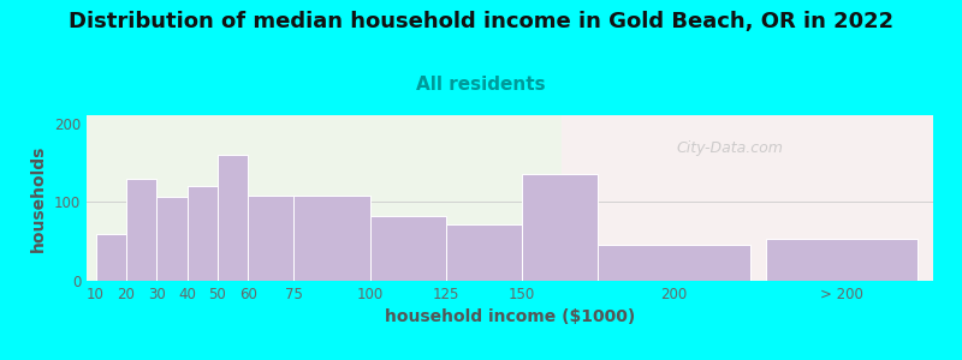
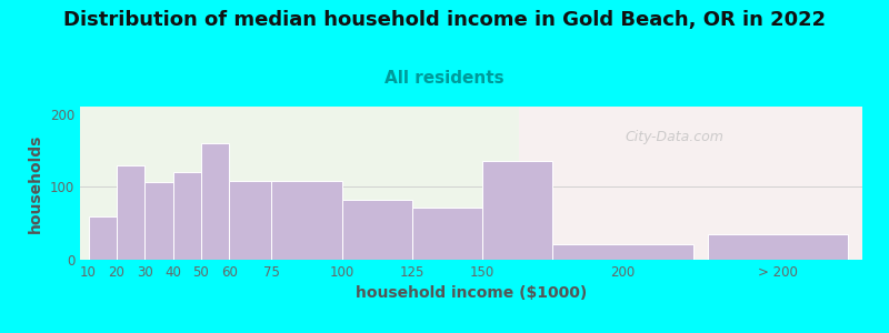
200: 46 -> 22
> 200: 54 -> 35
